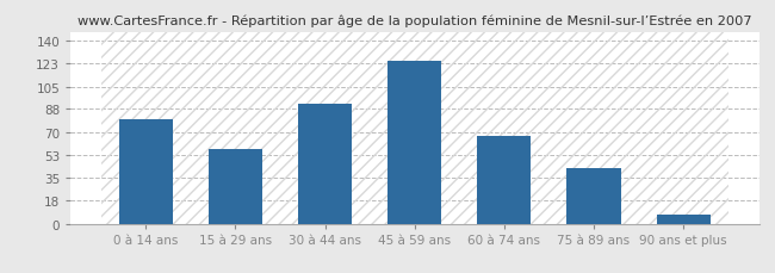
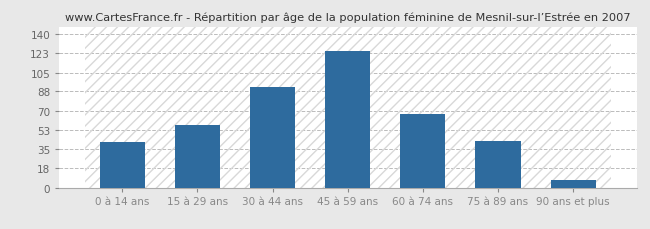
0 à 14 ans: 80 -> 42
